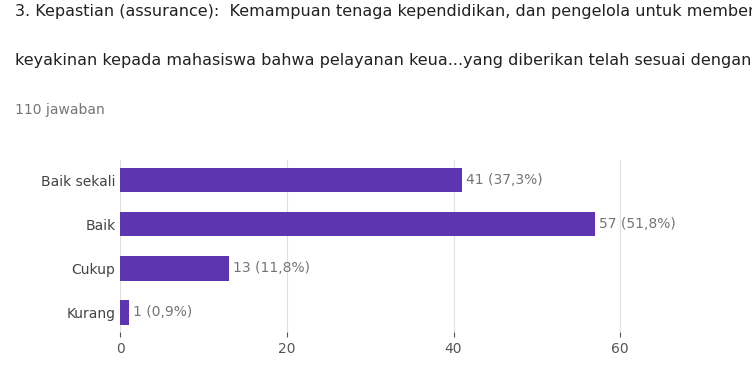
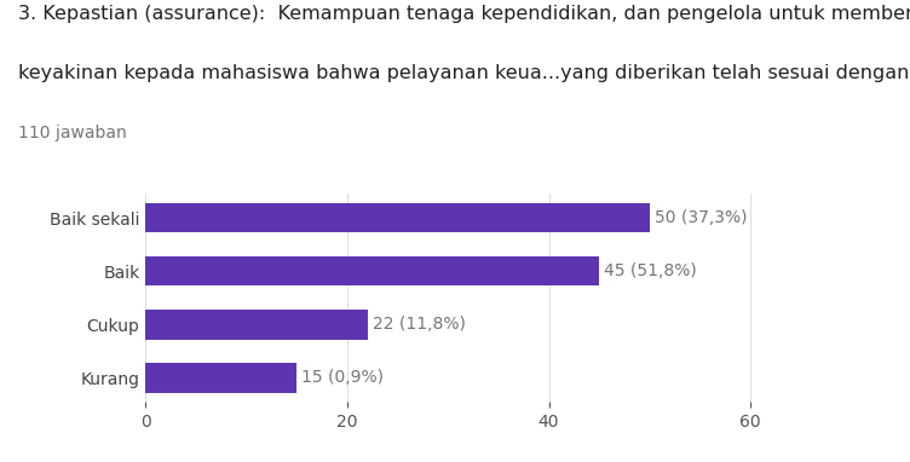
Baik sekali: 41 -> 50
Baik: 57 -> 45
Cukup: 13 -> 22
Kurang: 1 -> 15
